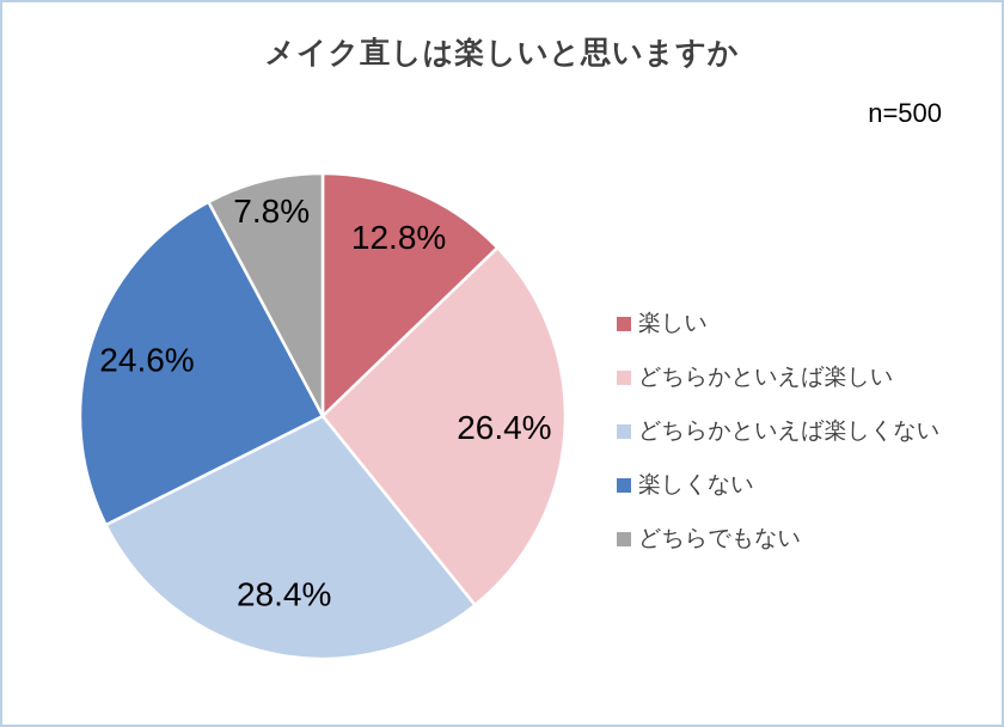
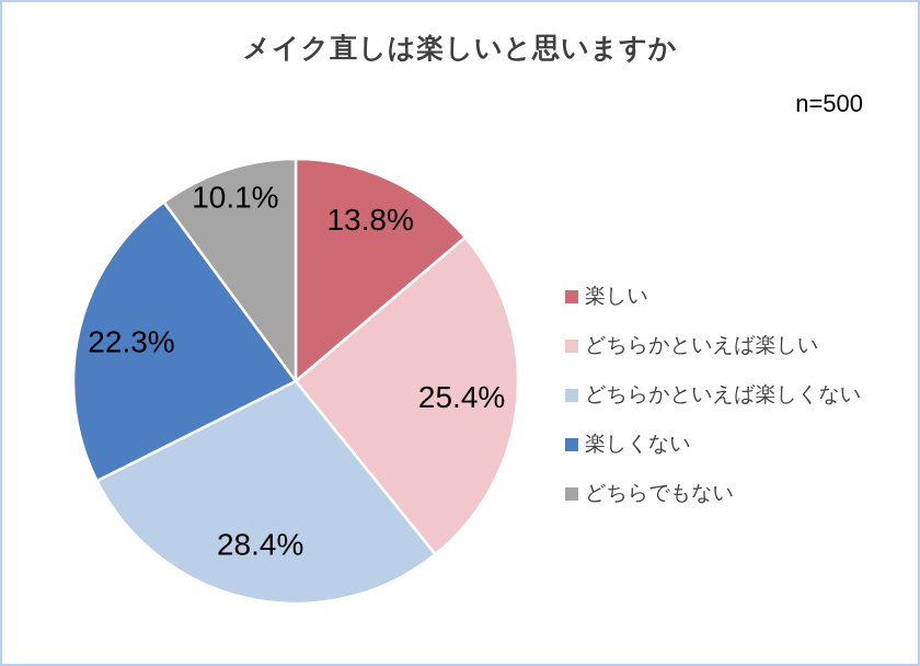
楽しい: 12.8% -> 13.8%
どちらかといえば楽しい: 26.4% -> 25.4%
楽しくない: 24.6% -> 22.3%
どちらでもない: 7.8% -> 10.1%
